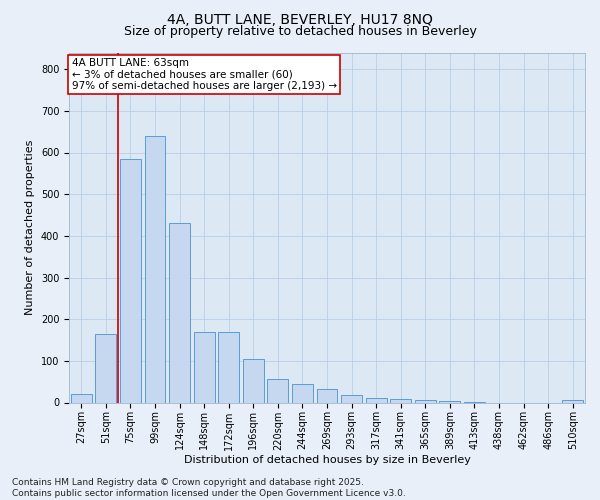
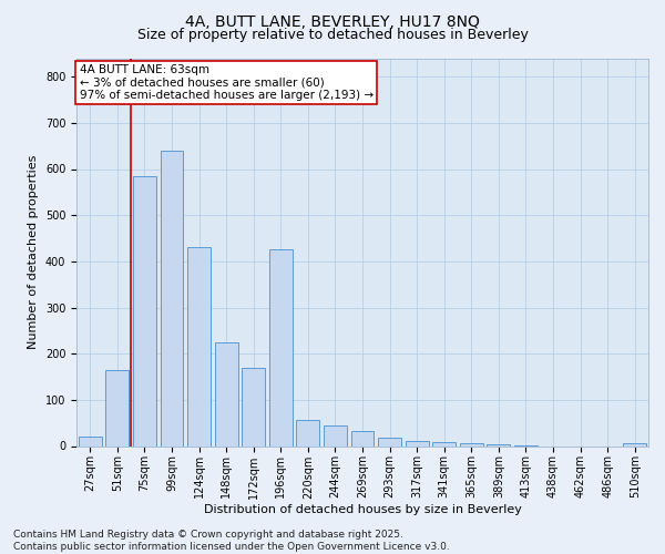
148sqm: 170 -> 225
196sqm: 105 -> 425
